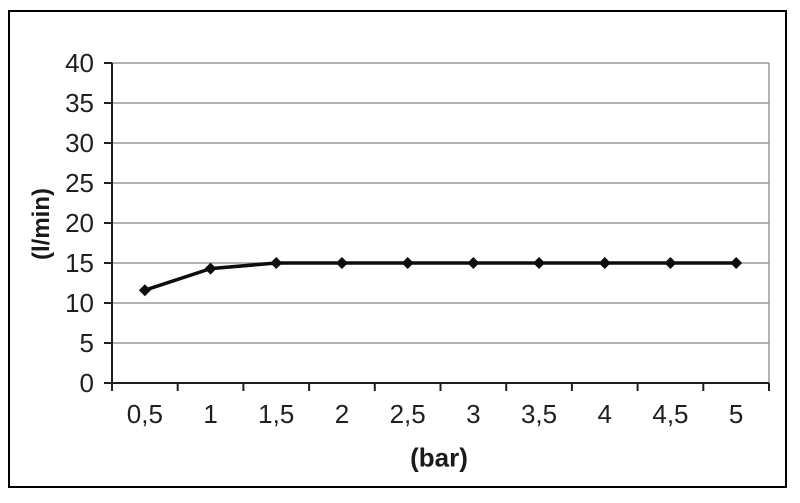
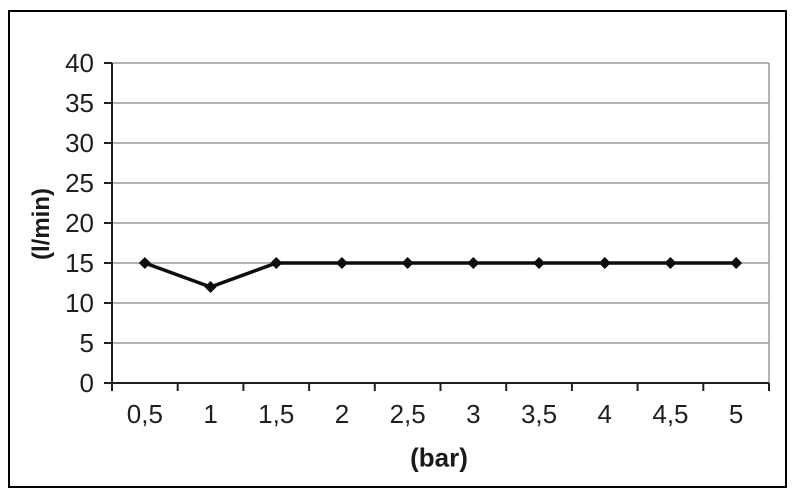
0,5: 12 -> 15
1: 14 -> 12
